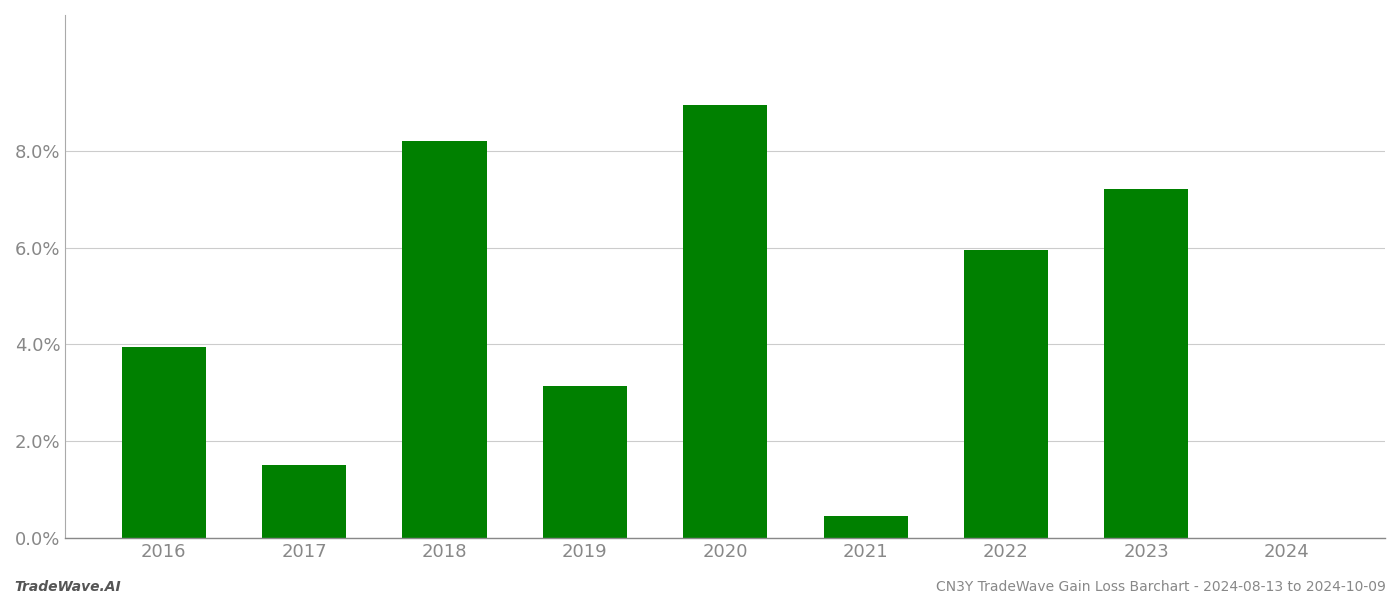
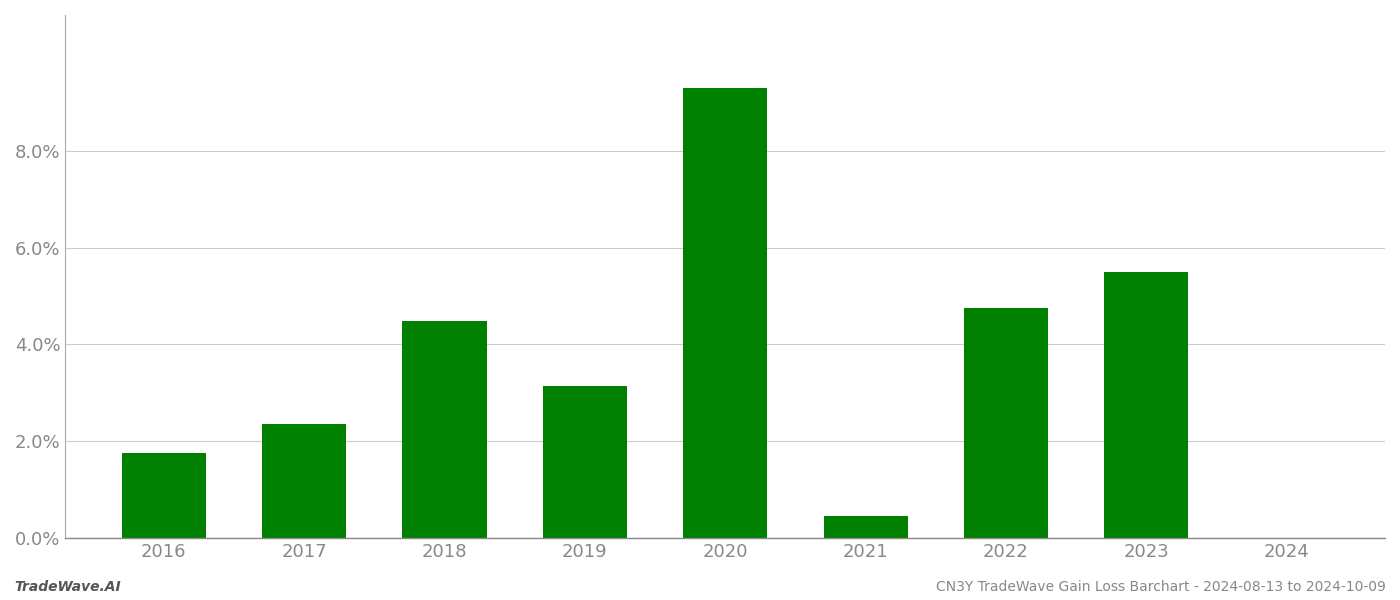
2016: 3.95% -> 1.75%
2017: 1.50% -> 2.35%
2018: 8.20% -> 4.48%
2020: 8.95% -> 9.30%
2022: 5.95% -> 4.75%
2023: 7.20% -> 5.50%
